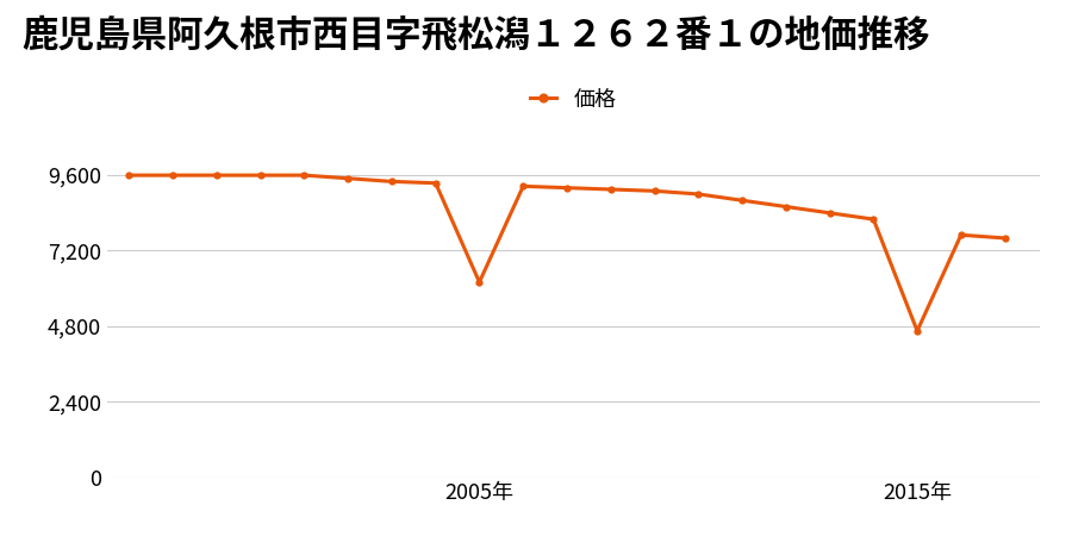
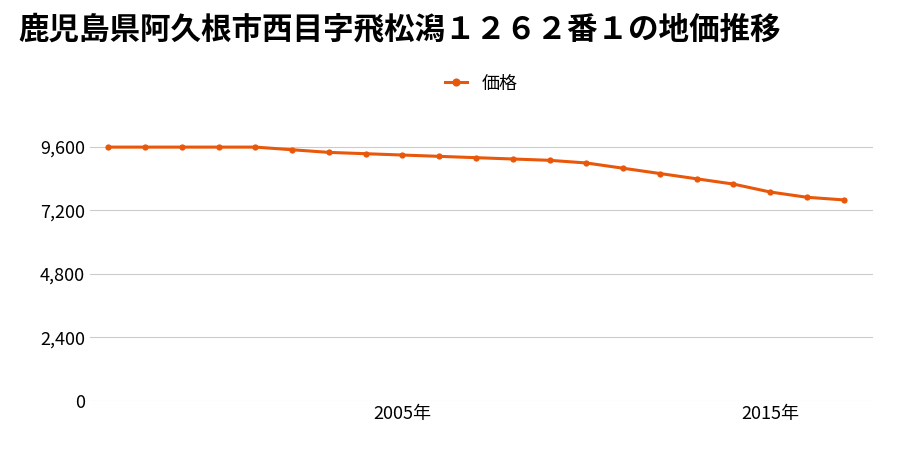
2005年: 6,200 -> 9,300
2015年: 4,650 -> 7,900
